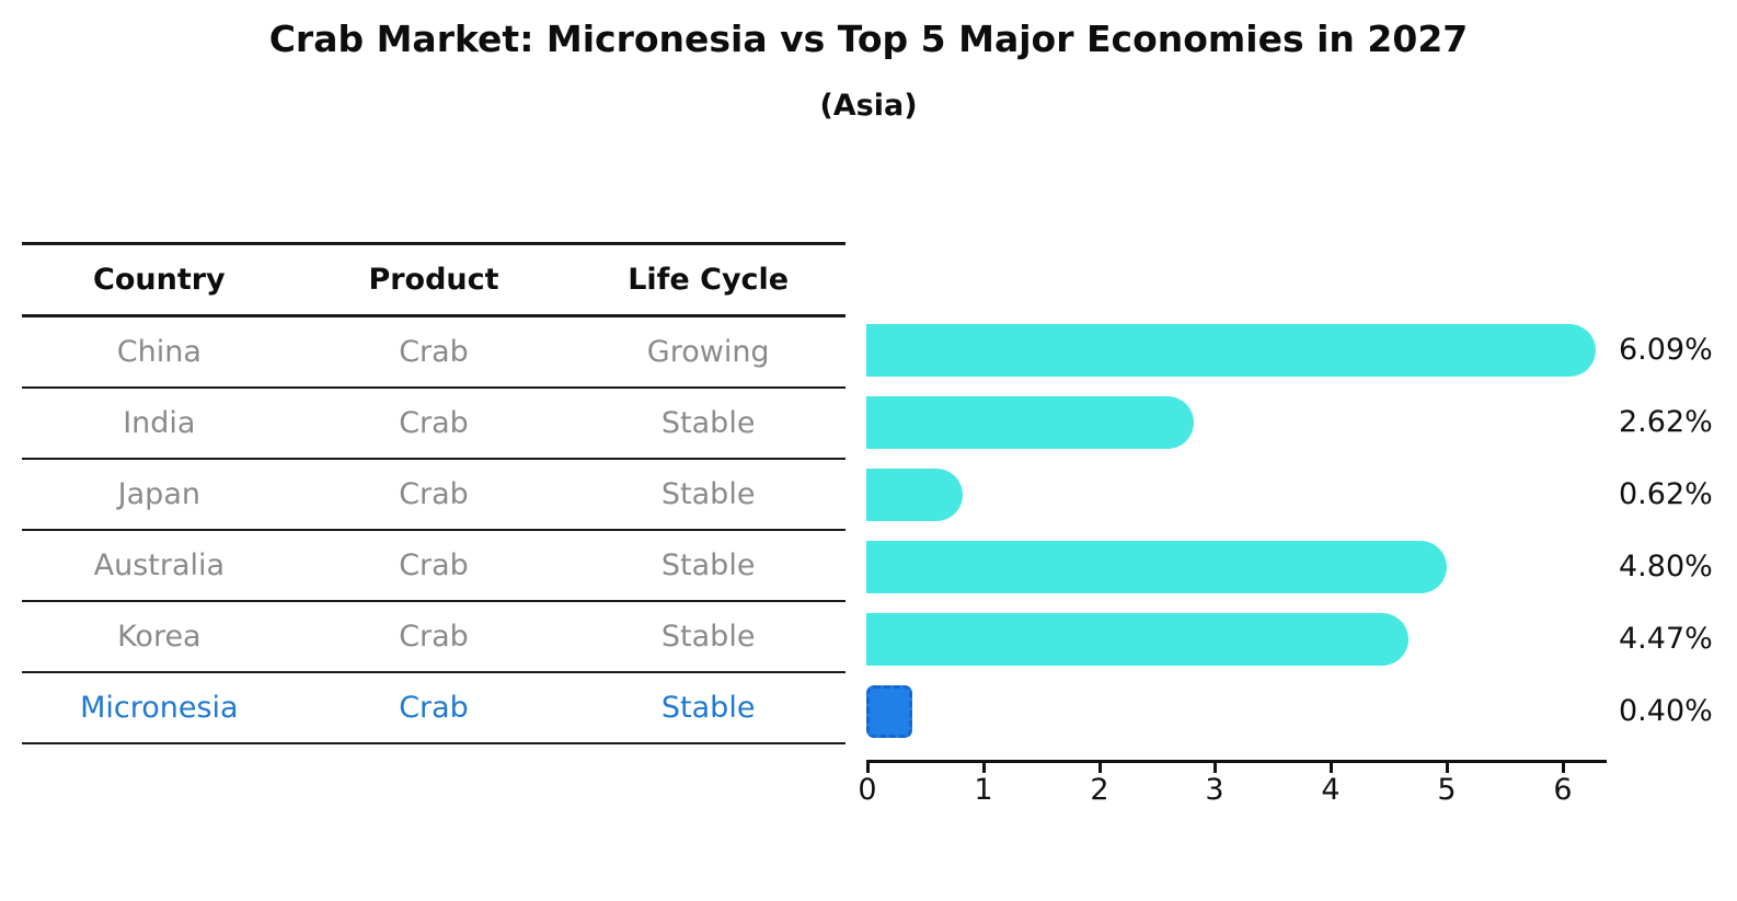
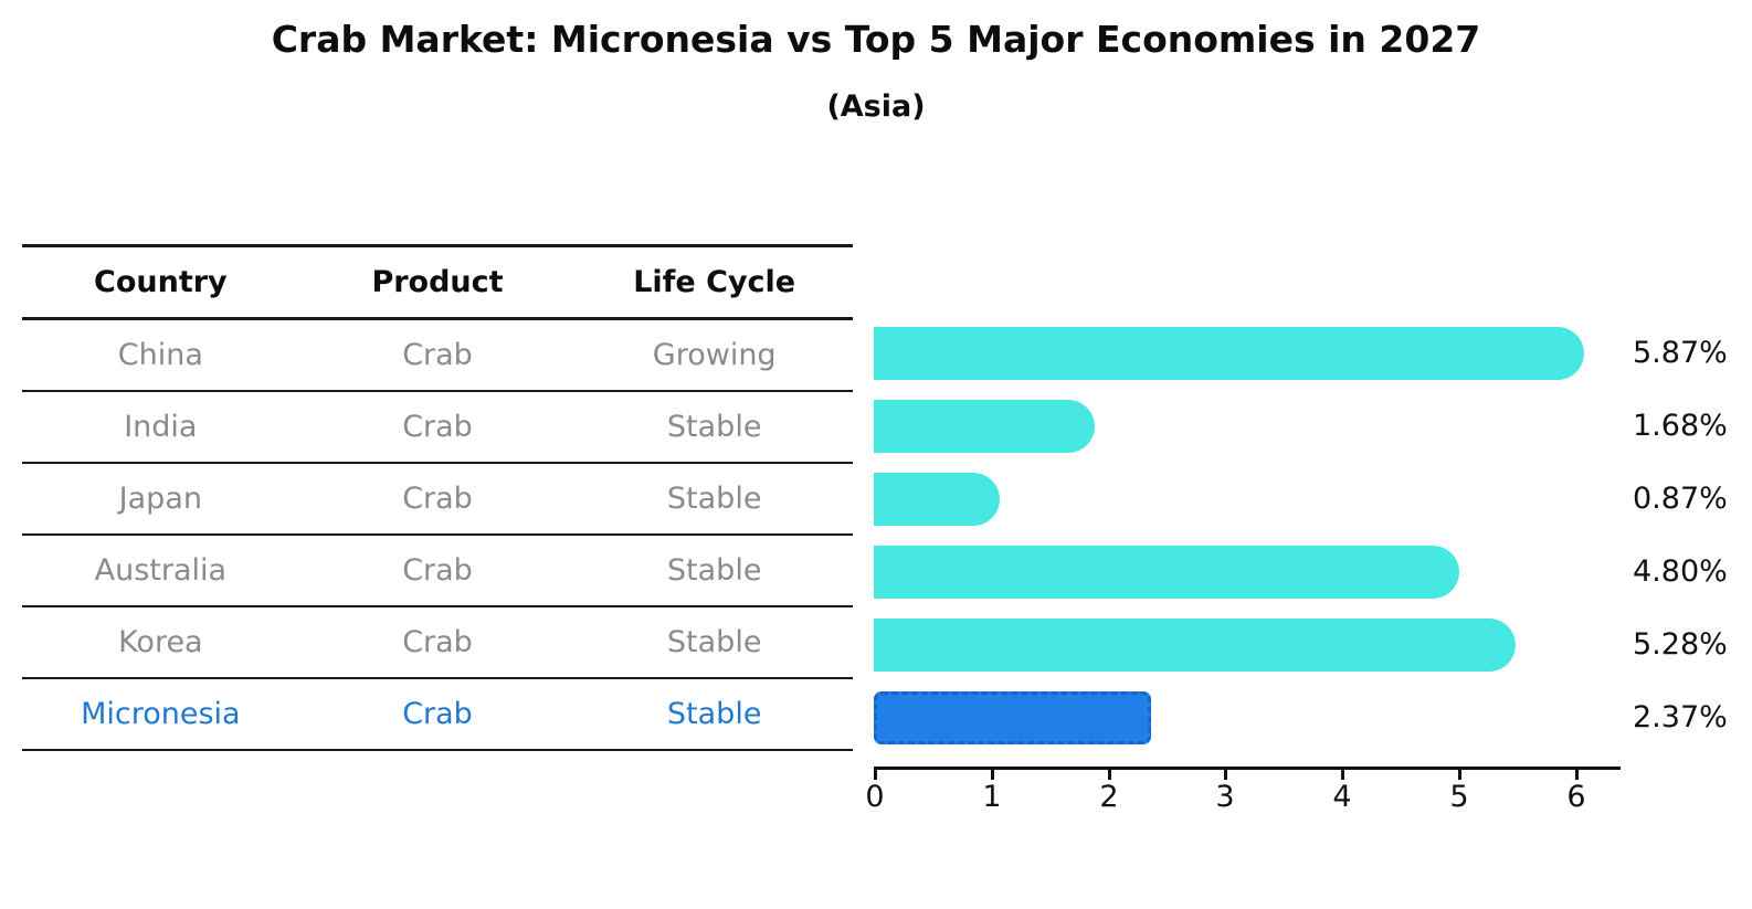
China: 6.09% -> 5.87%
India: 2.62% -> 1.68%
Japan: 0.62% -> 0.87%
Korea: 4.47% -> 5.28%
Micronesia: 0.40% -> 2.37%
